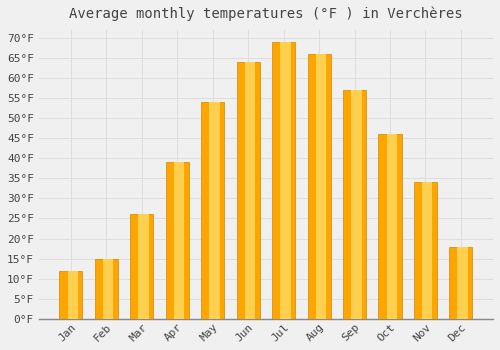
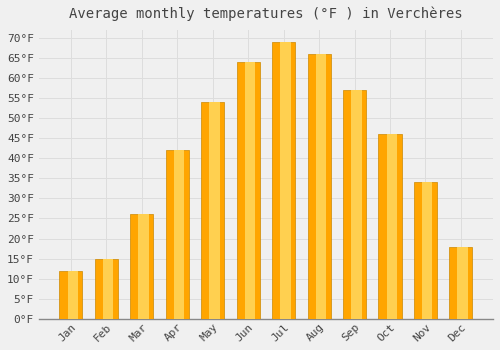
Apr: 39°F -> 42°F
